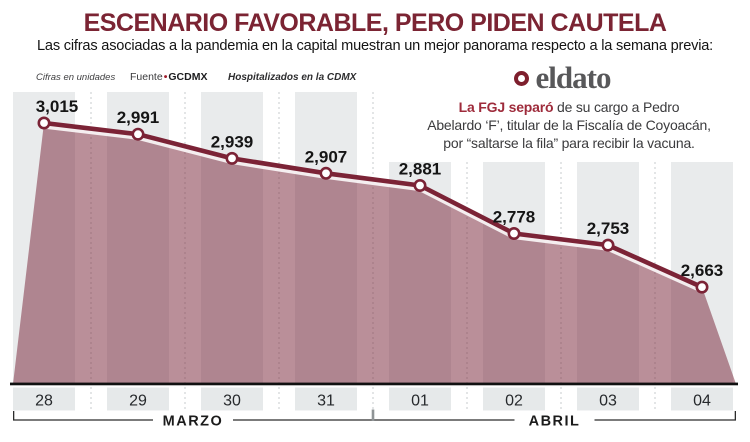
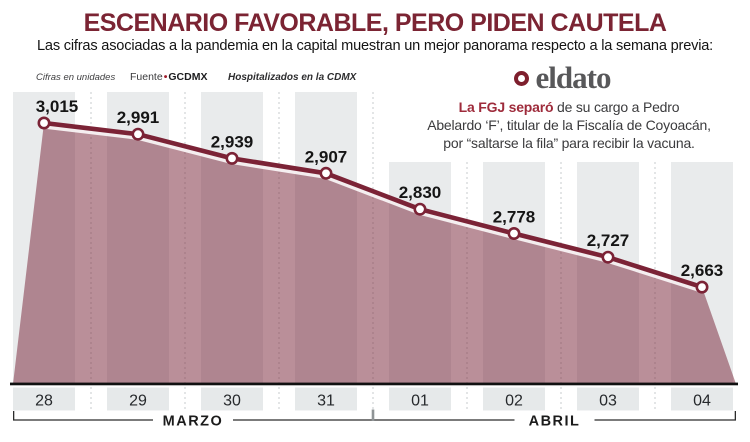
01: 2,881 -> 2,830
03: 2,753 -> 2,727
